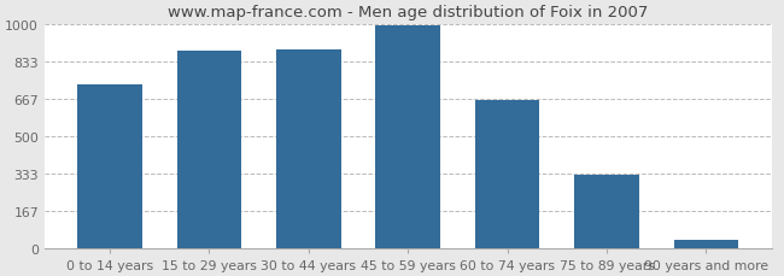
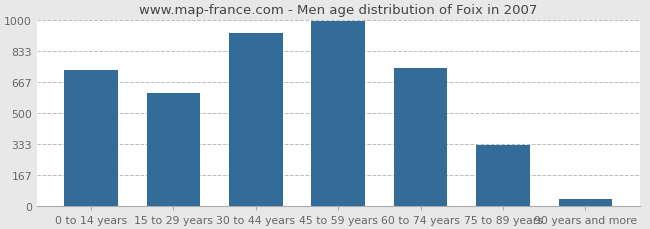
15 to 29 years: 880 -> 610
30 to 44 years: 890 -> 930
60 to 74 years: 660 -> 740
